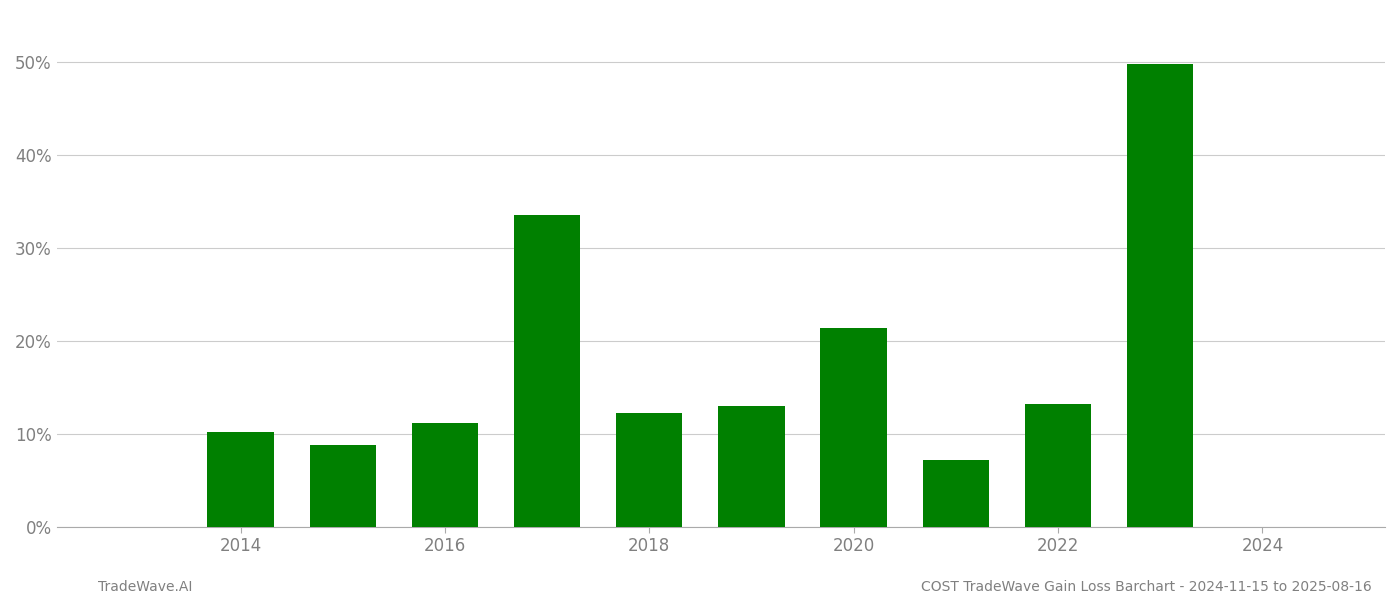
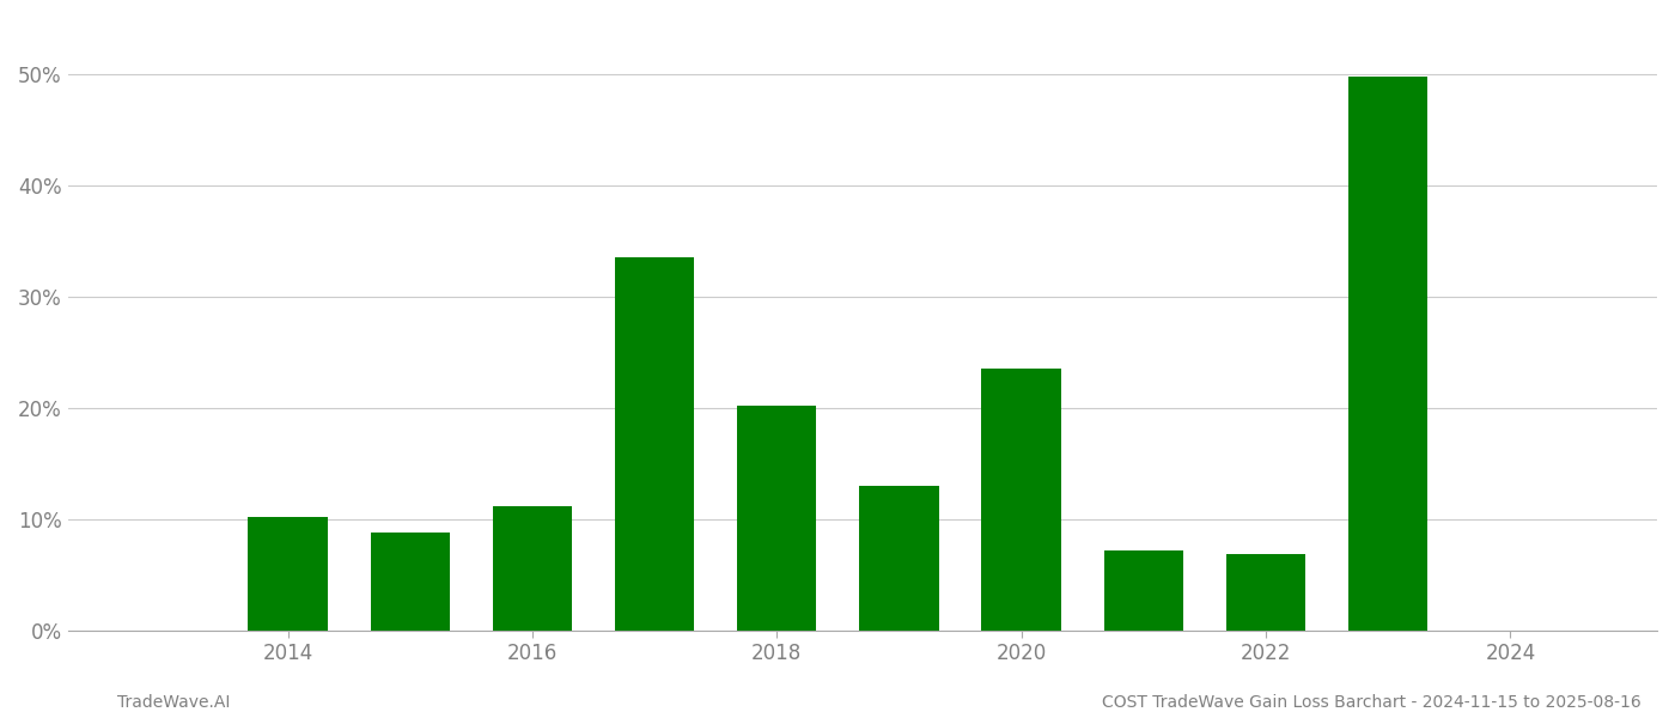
2018: 12.2% -> 20.2%
2020: 21.4% -> 23.5%
2022: 13.2% -> 6.8%
